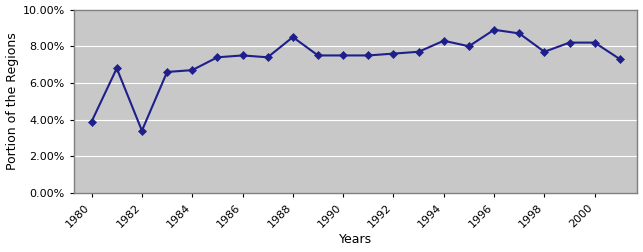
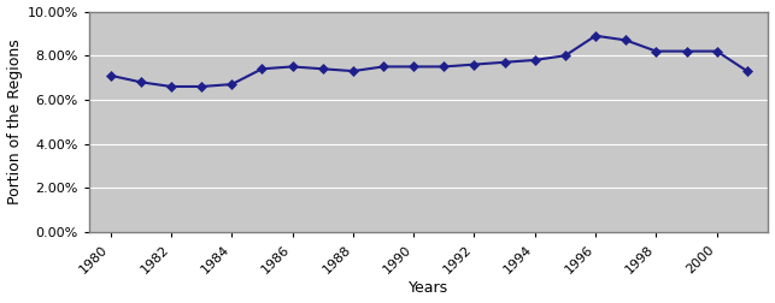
1980: 3.9% -> 7.1%
1982: 3.4% -> 6.6%
1988: 8.5% -> 7.3%
1994: 8.3% -> 7.8%
1998: 7.7% -> 8.2%
